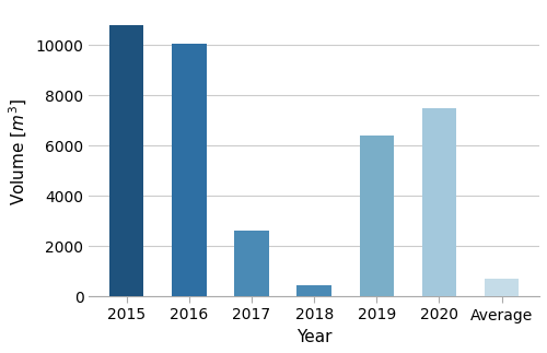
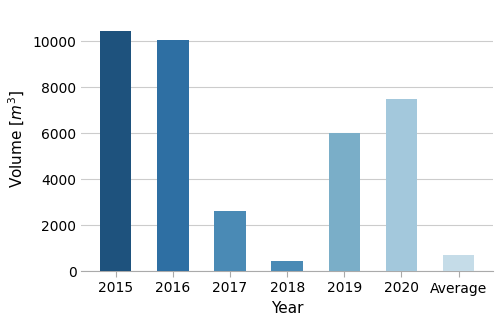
2015: 10800 -> 10450
2019: 6400 -> 6000
